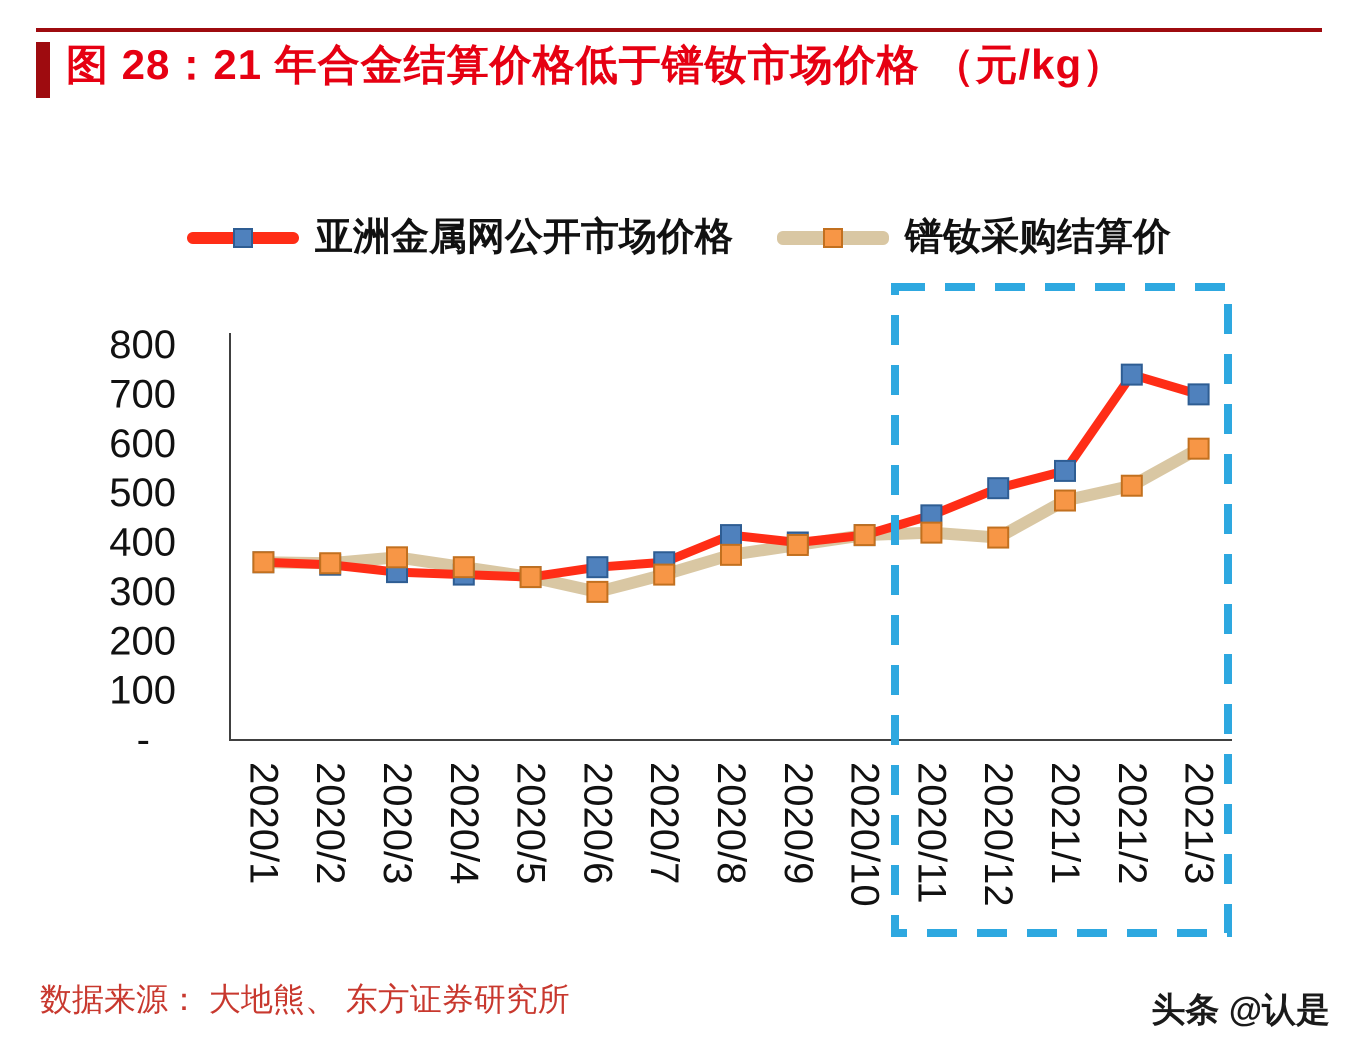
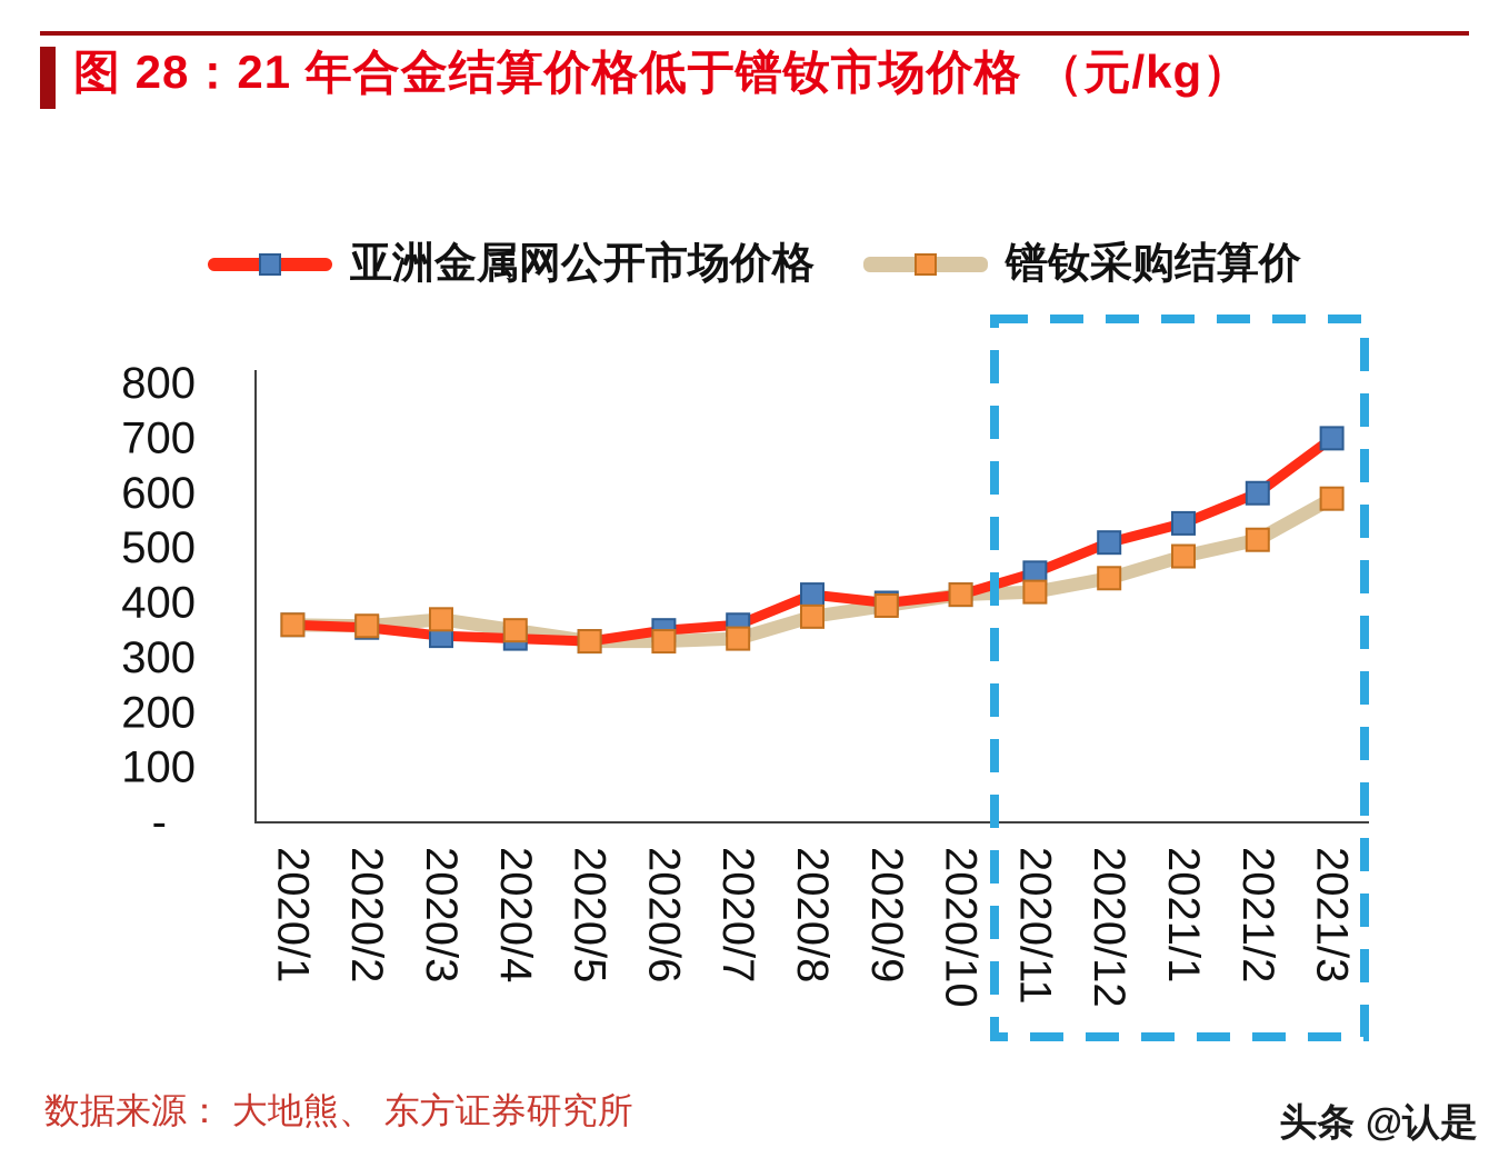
镨钕采购结算价/2020/6: 300 -> 330
镨钕采购结算价/2020/12: 410 -> 440
亚洲金属网公开市场价格/2021/2: 740 -> 600
